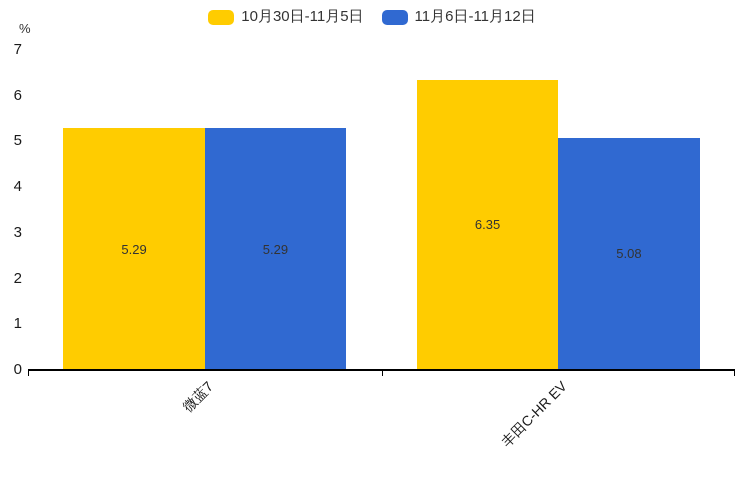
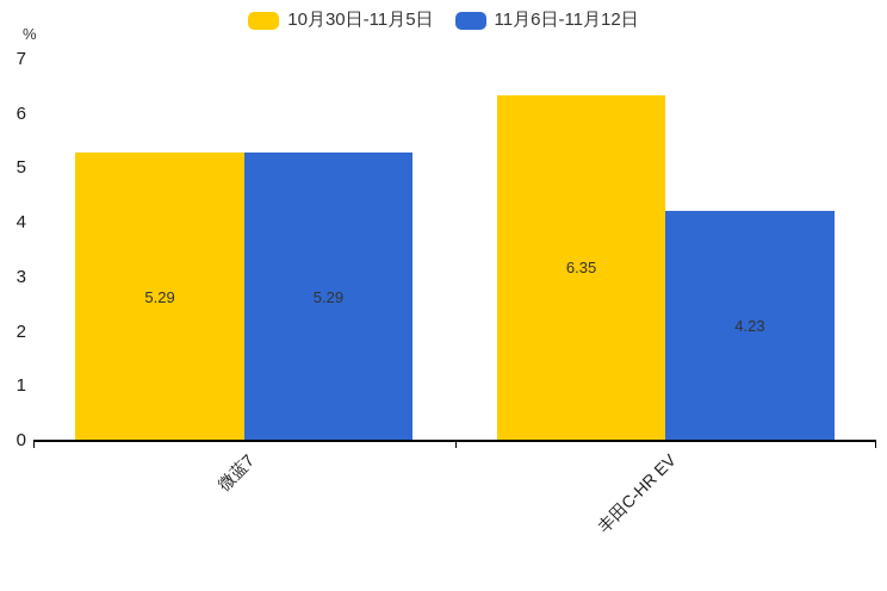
11月6日-11月12日/丰田C-HR EV: 5.08 -> 4.23
